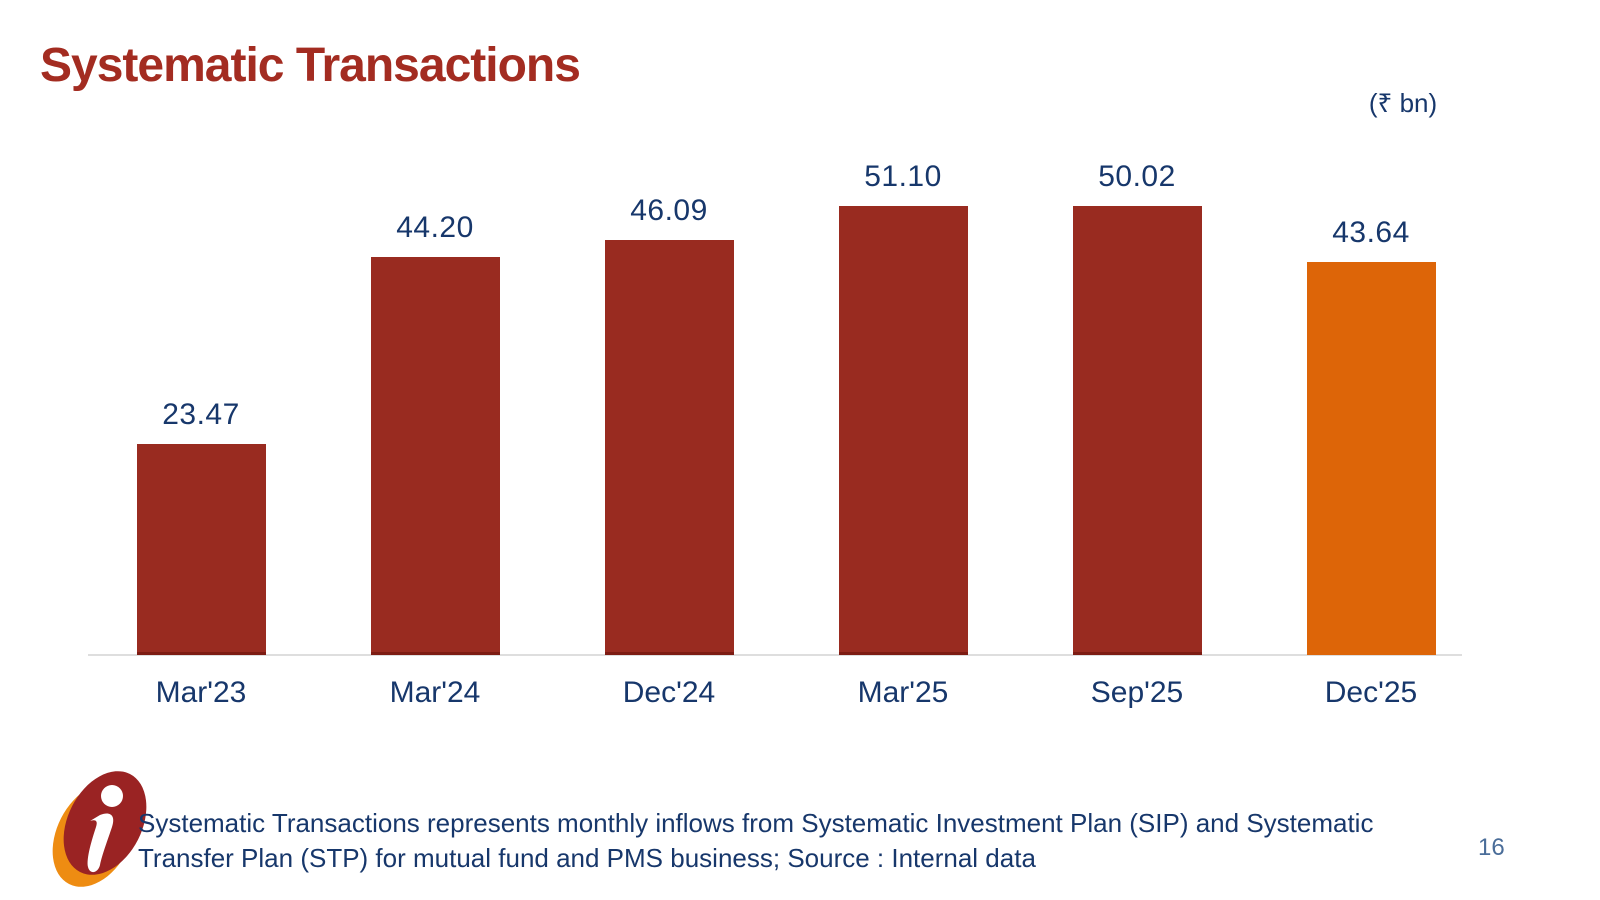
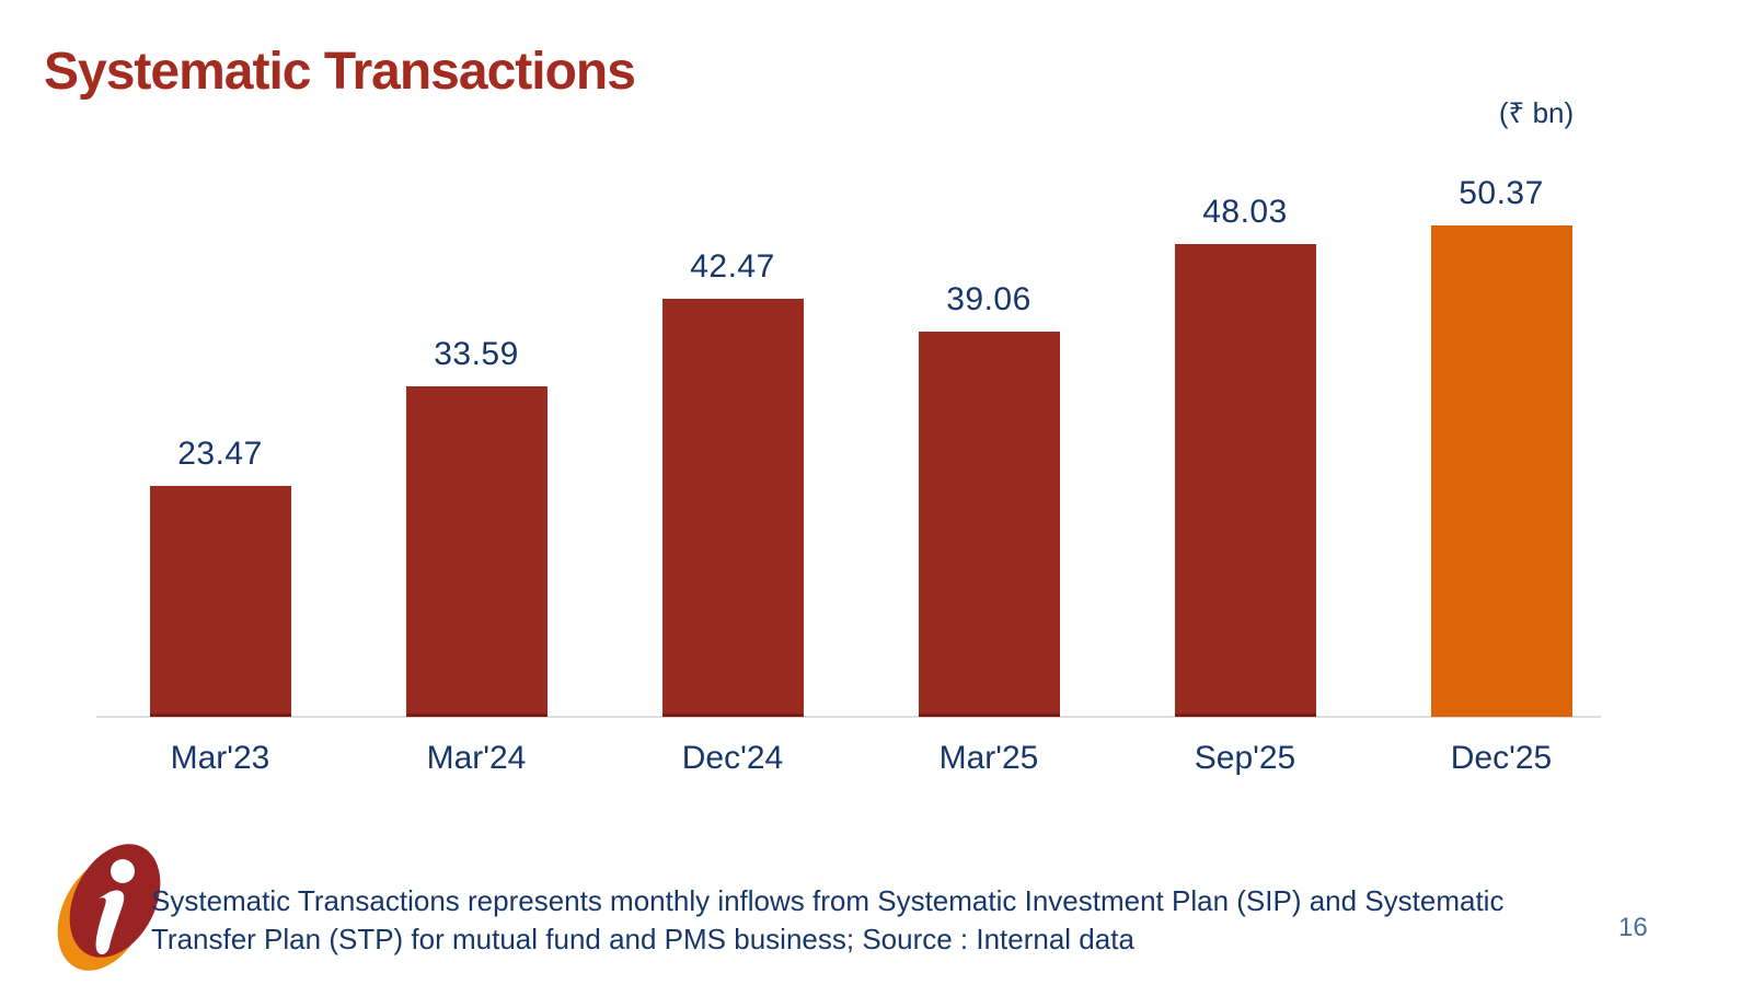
Mar'24: 44.20 -> 33.59
Dec'24: 46.09 -> 42.47
Mar'25: 51.10 -> 39.06
Sep'25: 50.02 -> 48.03
Dec'25: 43.64 -> 50.37
